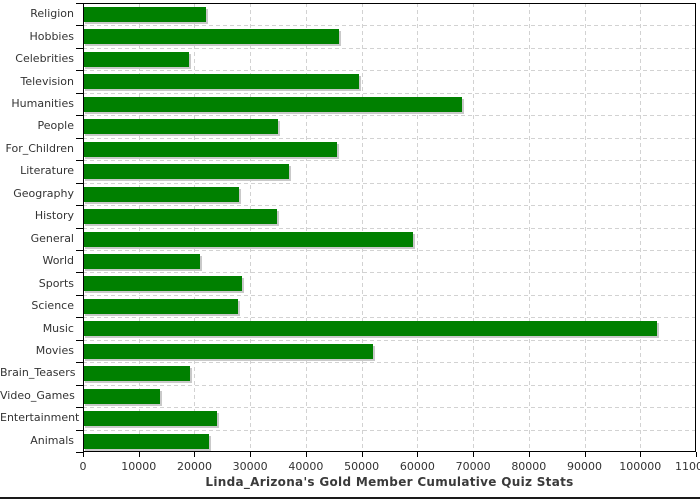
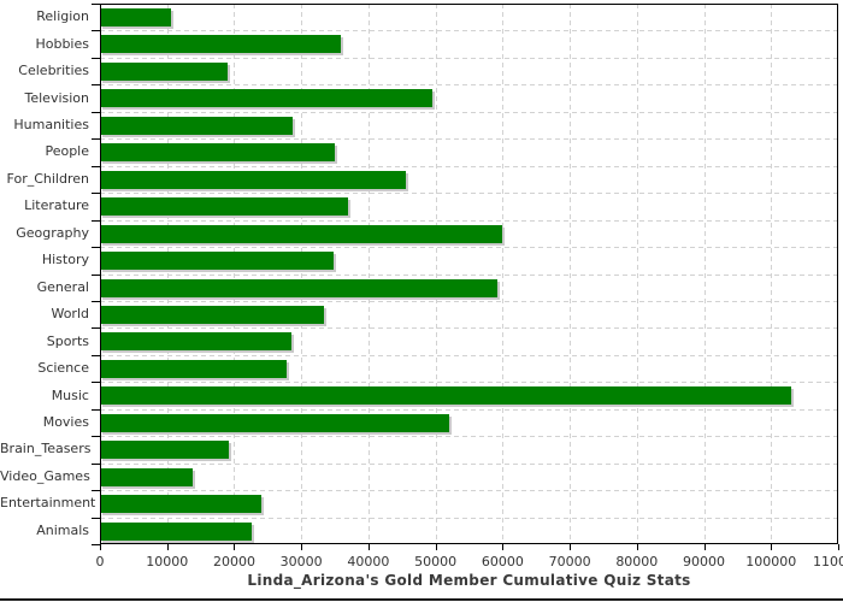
Religion: 22000 -> 11000
Hobbies: 46000 -> 36000
Humanities: 68000 -> 29000
Geography: 28000 -> 60000
World: 21000 -> 33000
